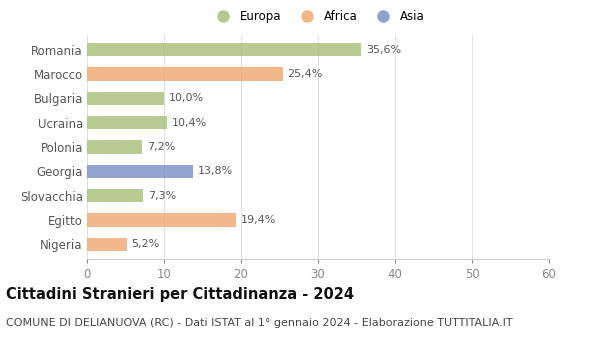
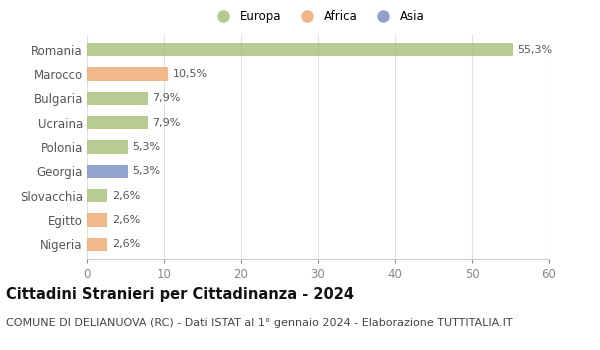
Romania: 35,6% -> 55,3%
Marocco: 25,4% -> 10,5%
Bulgaria: 10,0% -> 7,9%
Ucraina: 10,4% -> 7,9%
Polonia: 7,2% -> 5,3%
Georgia: 13,8% -> 5,3%
Slovacchia: 7,3% -> 2,6%
Egitto: 19,4% -> 2,6%
Nigeria: 5,2% -> 2,6%
